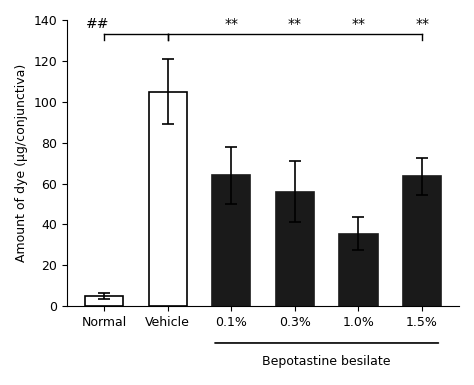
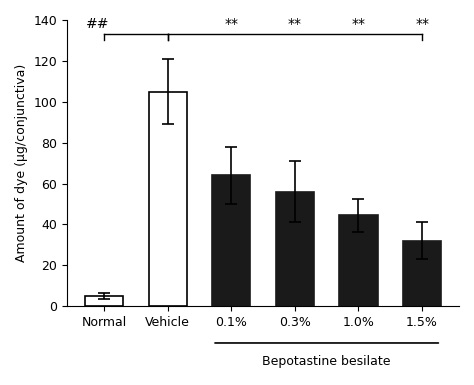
1.0%: 35.5 -> 44.5
1.5%: 63.5 -> 32.0
